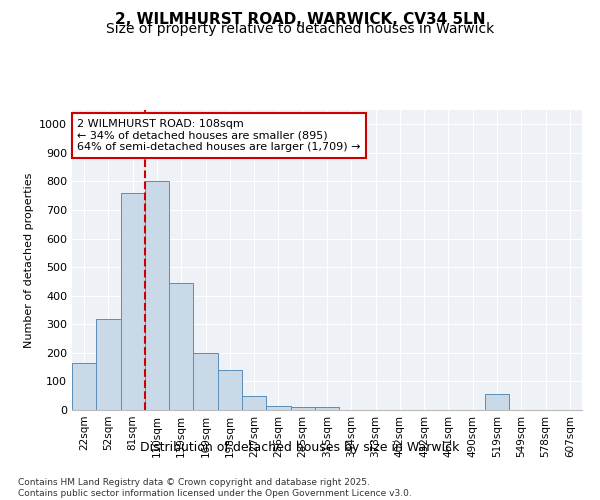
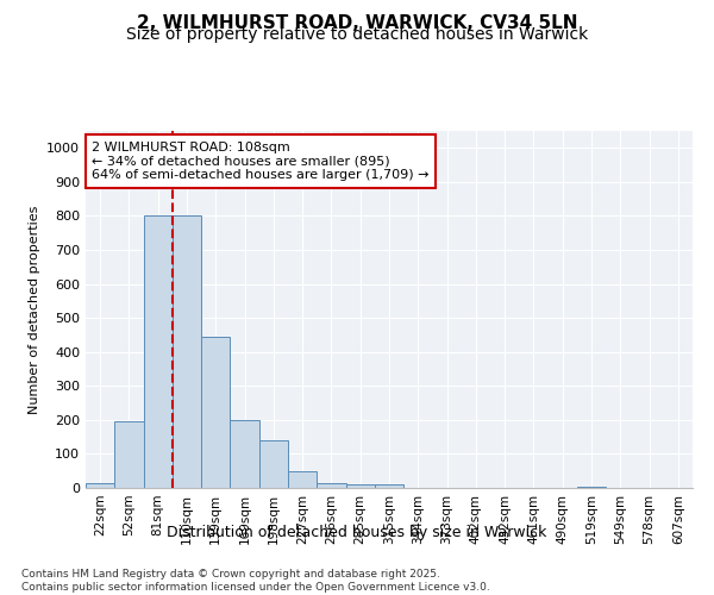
22sqm: 165 -> 15
52sqm: 320 -> 195
81sqm: 760 -> 800
519sqm: 55 -> 5
